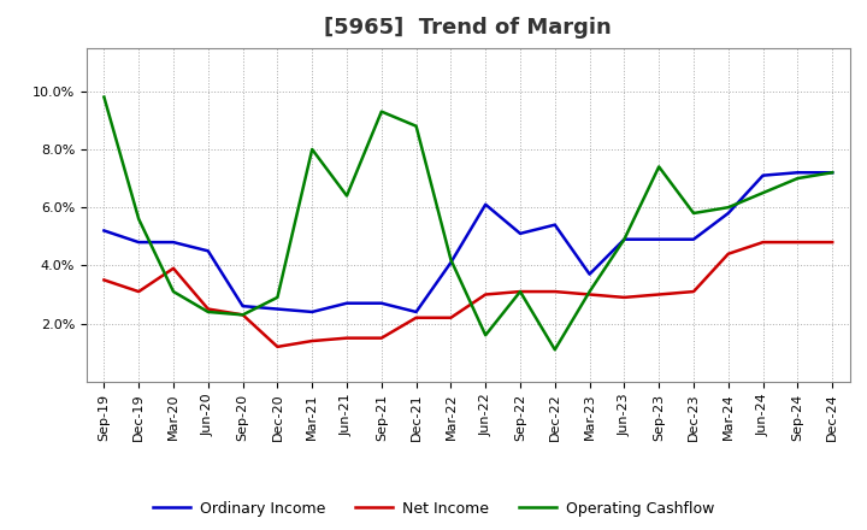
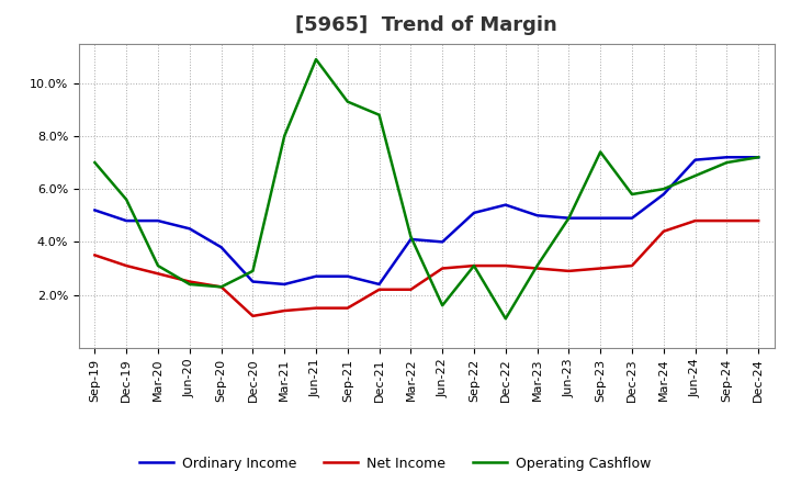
Operating Cashflow/Sep-19: 9.8% -> 7.0%
Net Income/Mar-20: 3.9% -> 2.8%
Ordinary Income/Sep-20: 2.6% -> 3.8%
Operating Cashflow/Jun-21: 6.4% -> 10.9%
Ordinary Income/Jun-22: 6.1% -> 4.0%
Ordinary Income/Mar-23: 3.7% -> 5.0%
